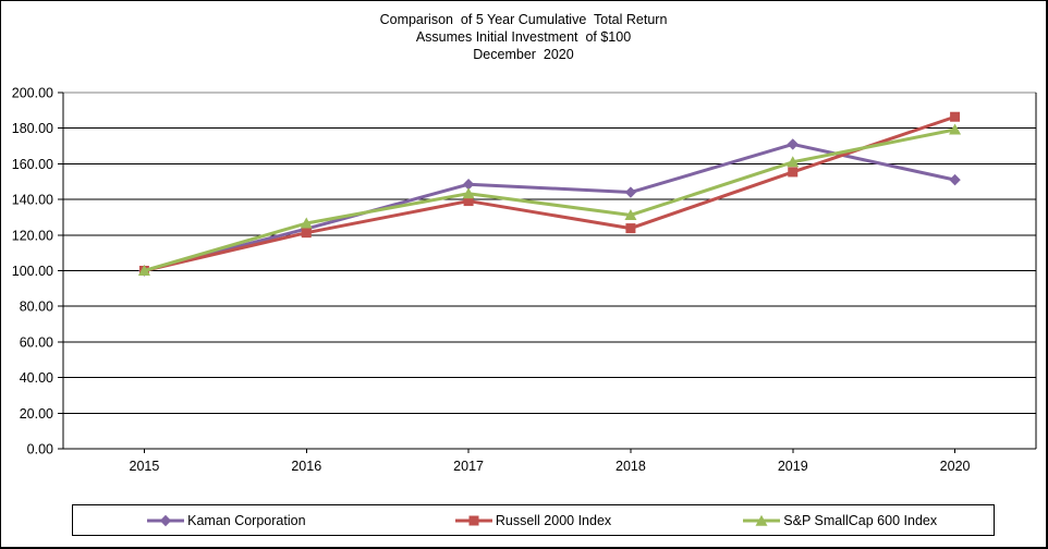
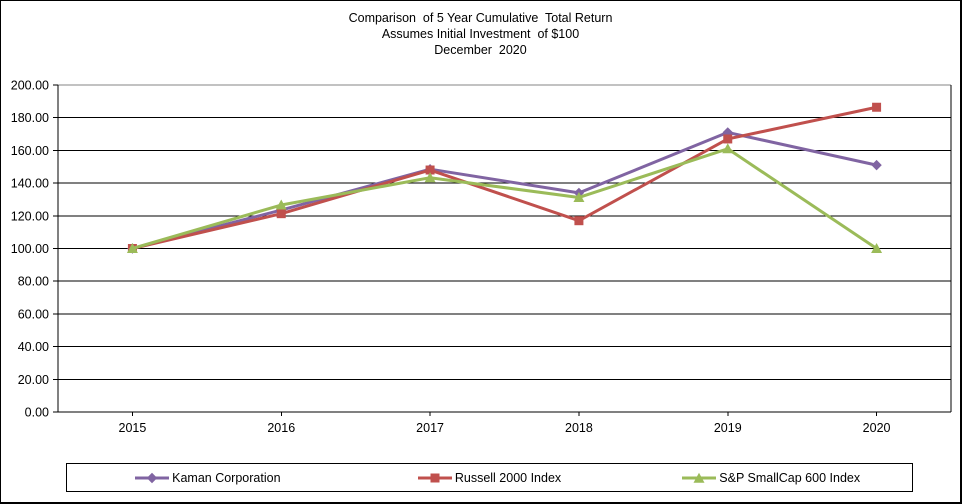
Russell 2000 Index/2017: 139 -> 148
Kaman Corporation/2018: 144 -> 134
Russell 2000 Index/2018: 124 -> 117
Russell 2000 Index/2019: 155 -> 167
S&P SmallCap 600 Index/2020: 179 -> 100
